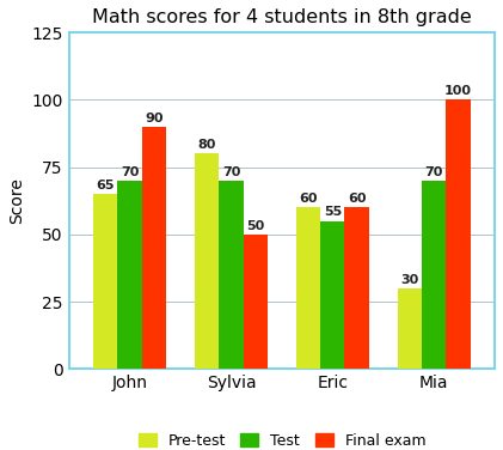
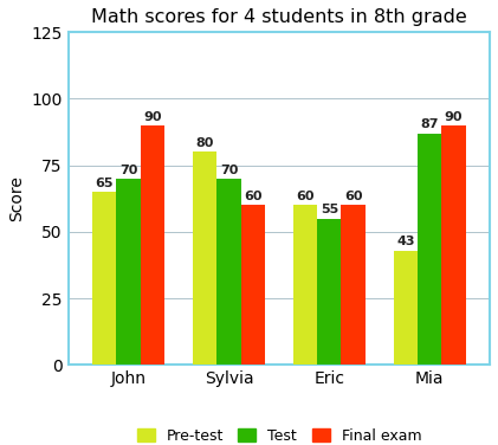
Final exam/Sylvia: 50 -> 60
Pre-test/Mia: 30 -> 43
Test/Mia: 70 -> 87
Final exam/Mia: 100 -> 90
